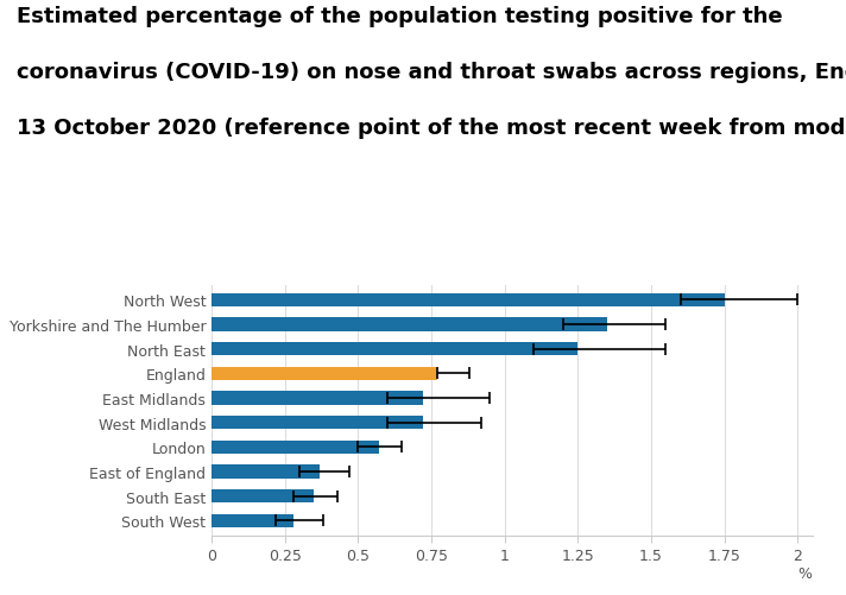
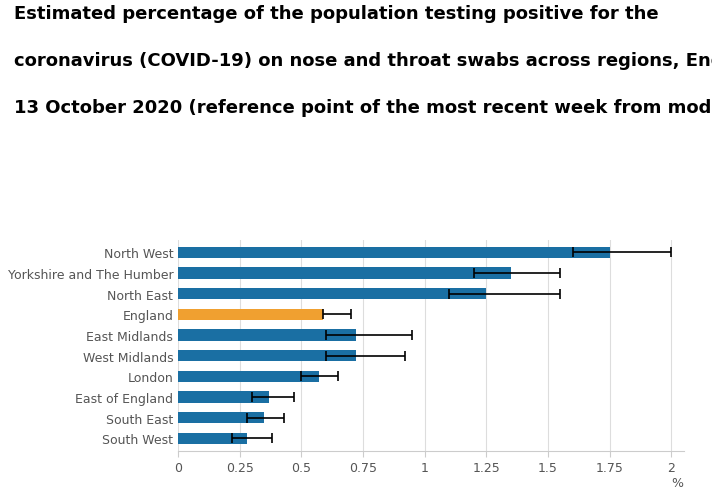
England: 0.77 -> 0.59
